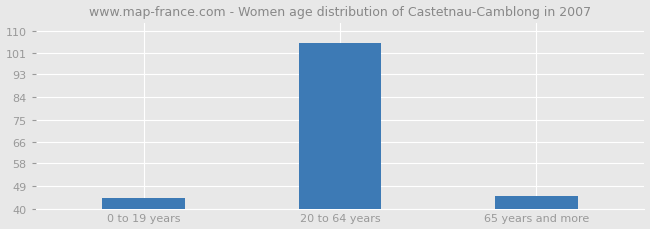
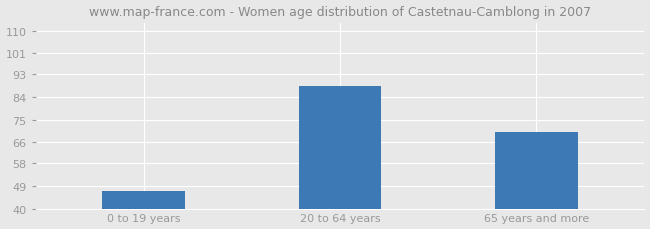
0 to 19 years: 44 -> 47
20 to 64 years: 105 -> 88
65 years and more: 45 -> 70
